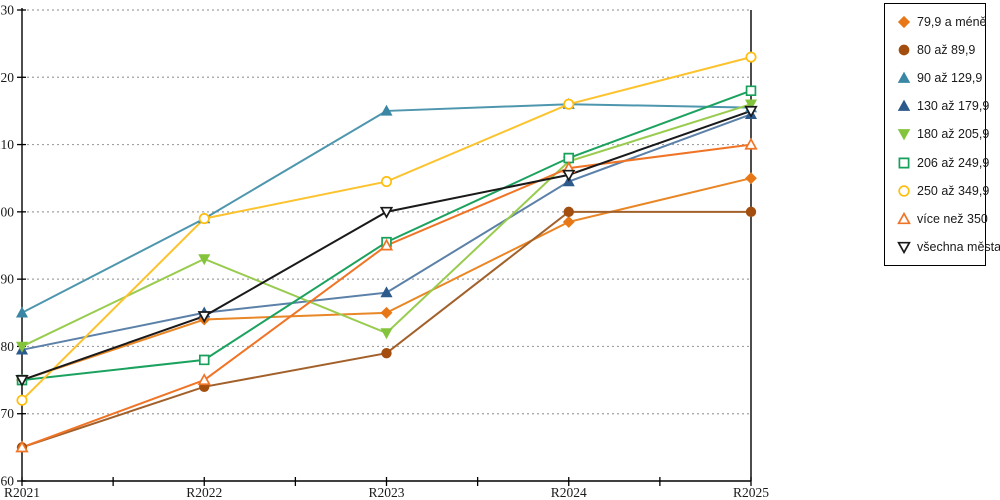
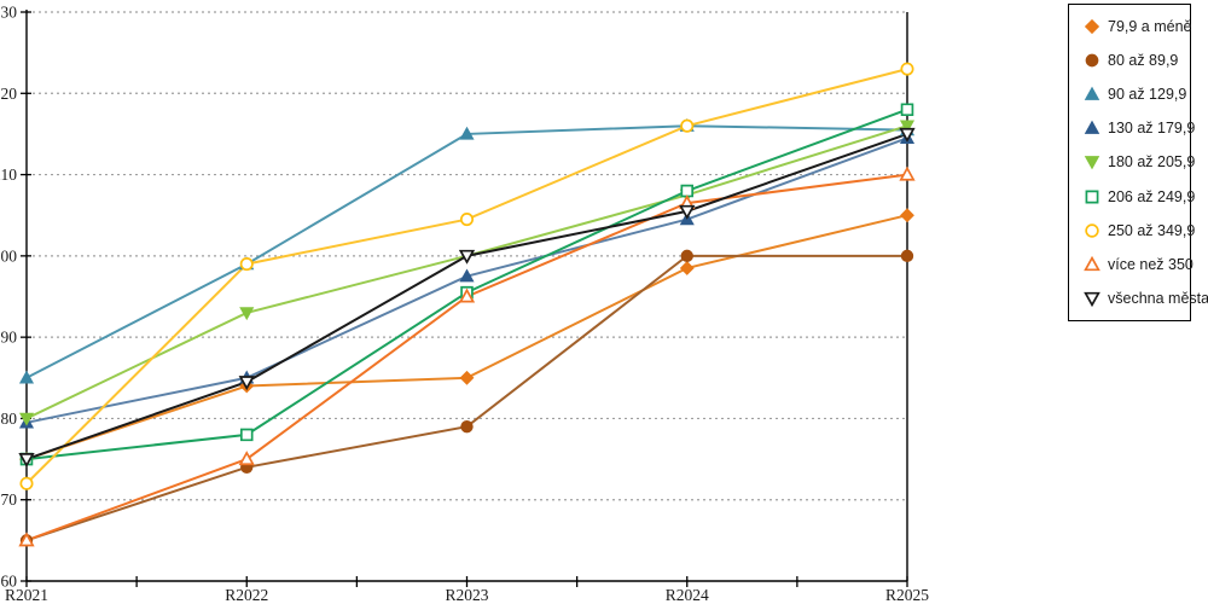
130 až 179,9/R2023: 88 -> 98
180 až 205,9/R2023: 82 -> 100
